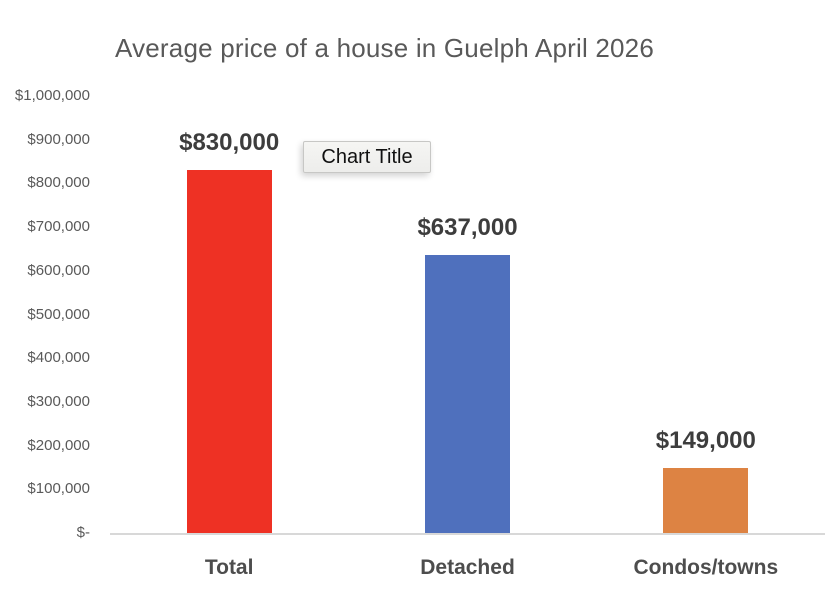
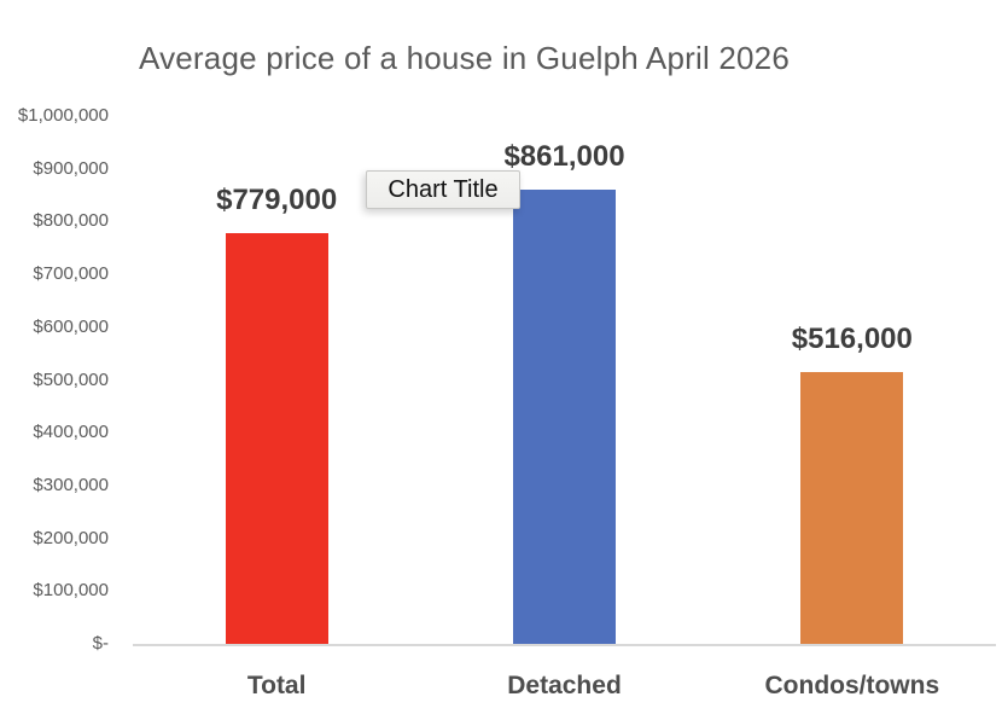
Total: $830,000 -> $779,000
Detached: $637,000 -> $861,000
Condos/towns: $149,000 -> $516,000
